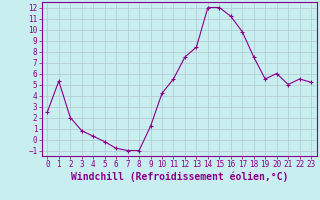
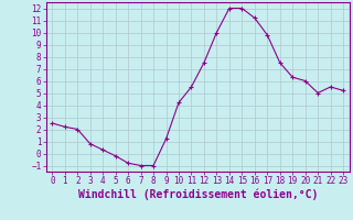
1: 5.3 -> 2.2
13: 8.4 -> 10.0
19: 5.5 -> 6.3
